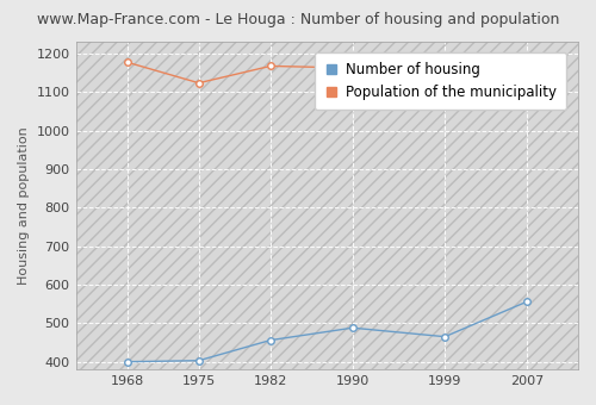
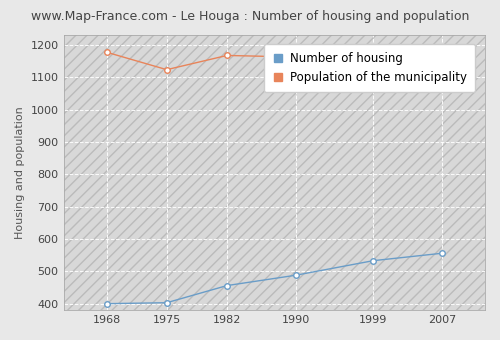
Number of housing/1999: 465 -> 533
